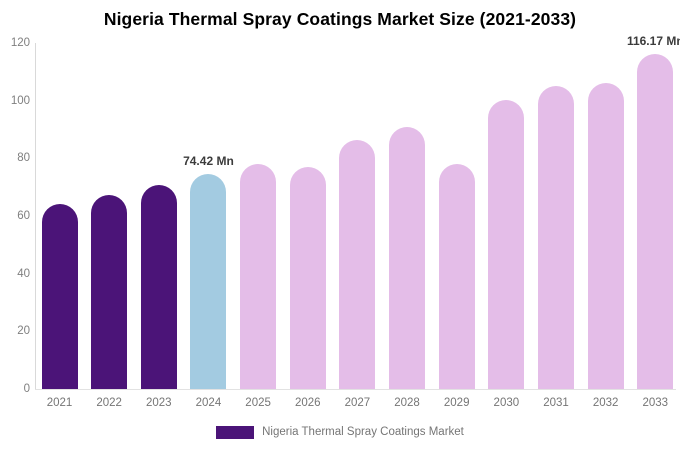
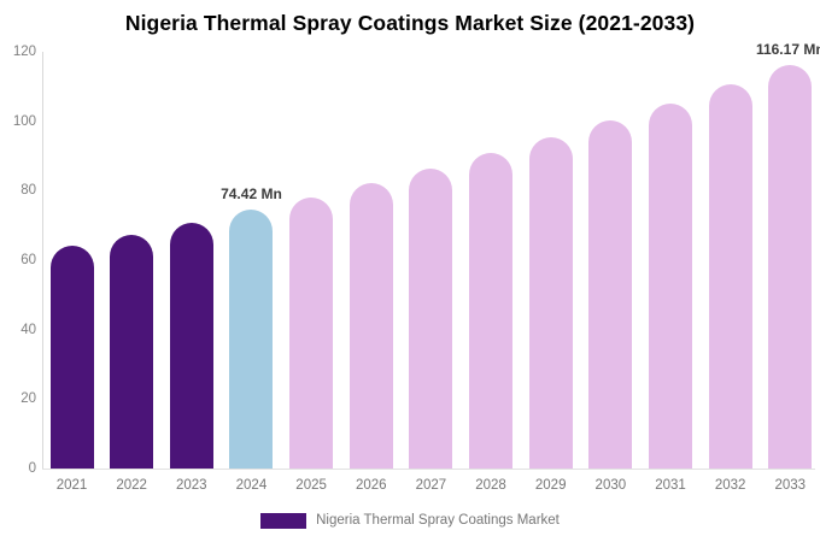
2026: 77 -> 82
2029: 78 -> 95
2032: 106 -> 110
